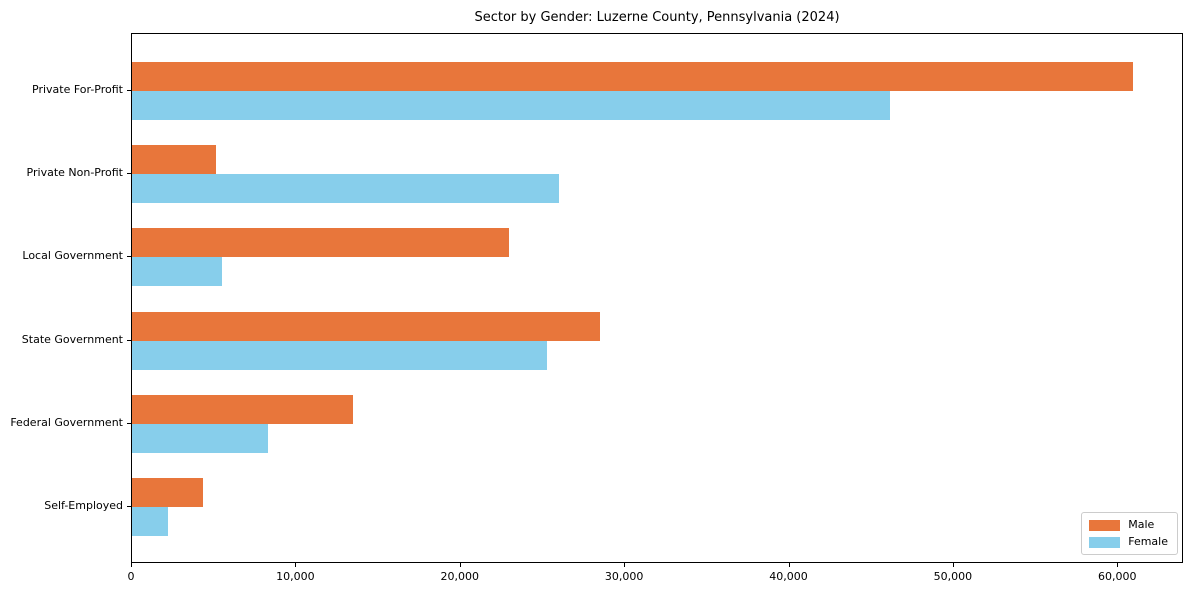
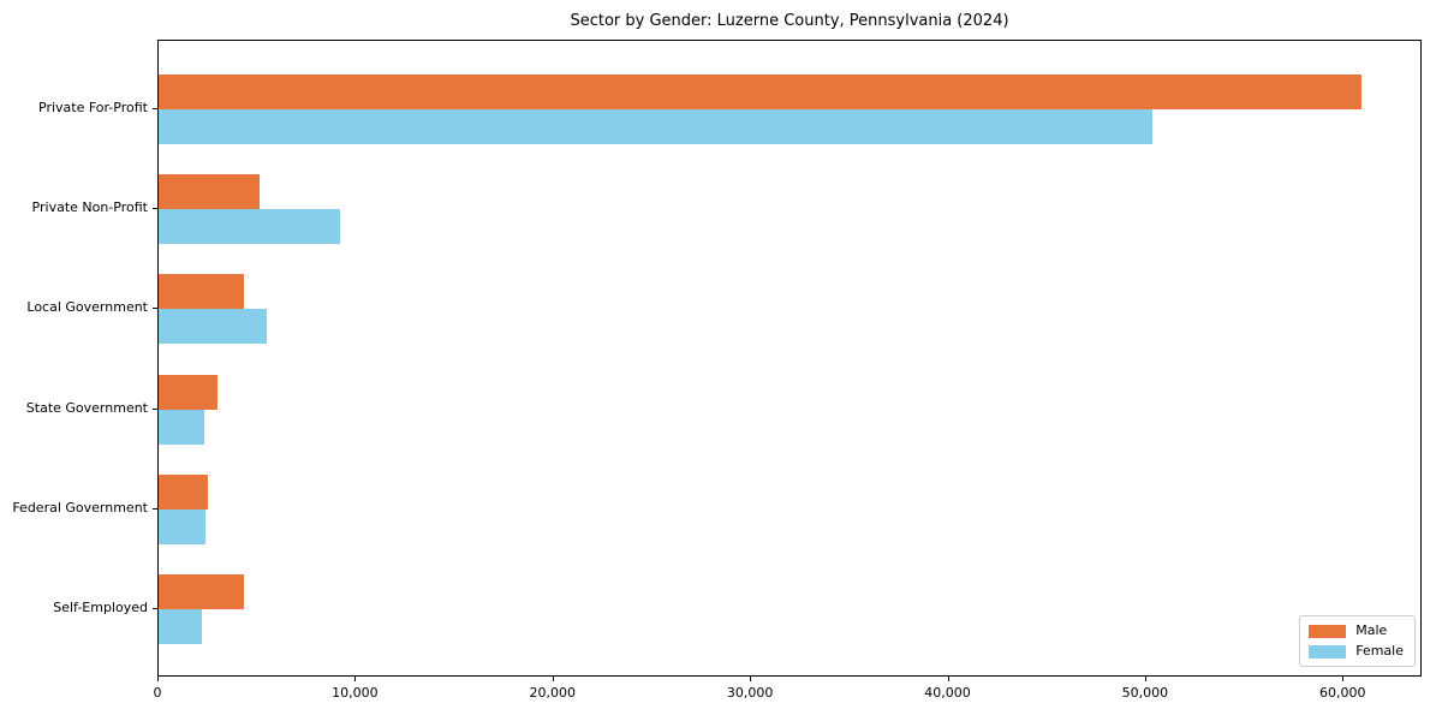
Female/Private For-Profit: 46200 -> 50400
Female/Private Non-Profit: 26000 -> 9200
Male/Local Government: 23000 -> 4300
Male/State Government: 28500 -> 3000
Female/State Government: 25300 -> 2300
Male/Federal Government: 13500 -> 2500
Female/Federal Government: 8300 -> 2400
